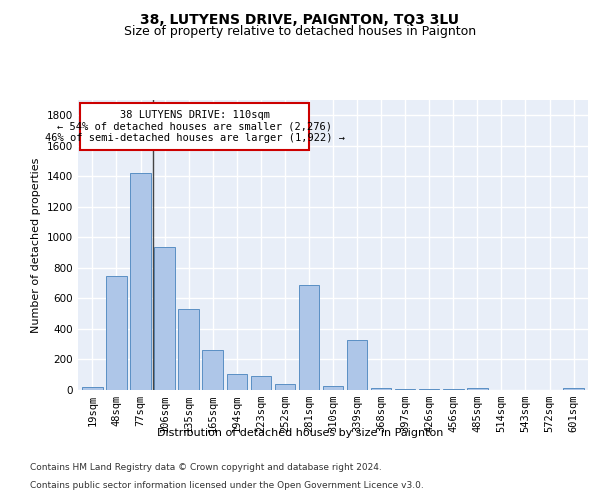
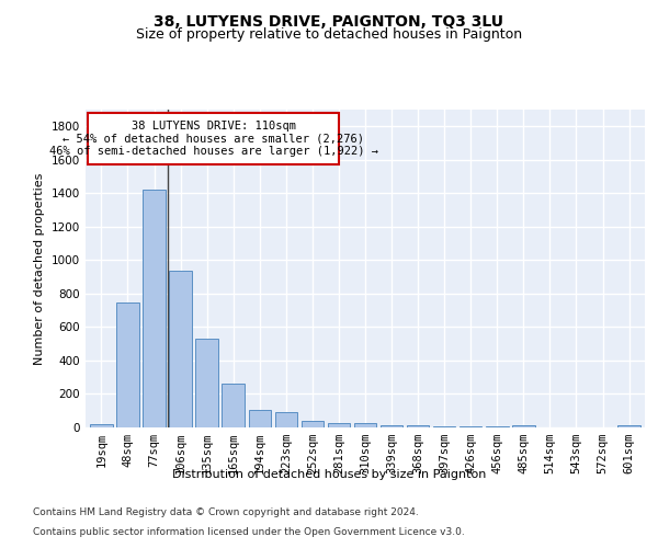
281sqm: 690 -> 30
339sqm: 330 -> 20
